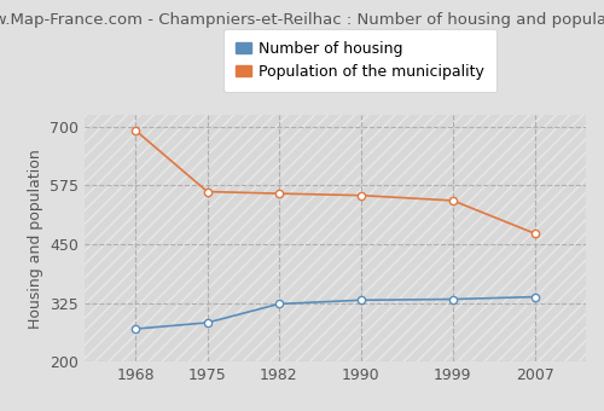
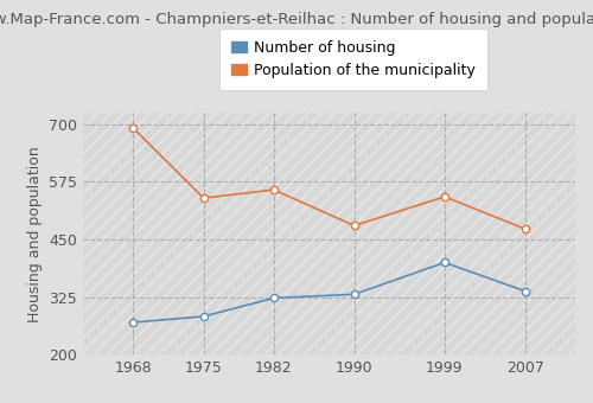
Population of the municipality/1975: 562 -> 540
Population of the municipality/1990: 554 -> 480
Number of housing/1999: 333 -> 400
